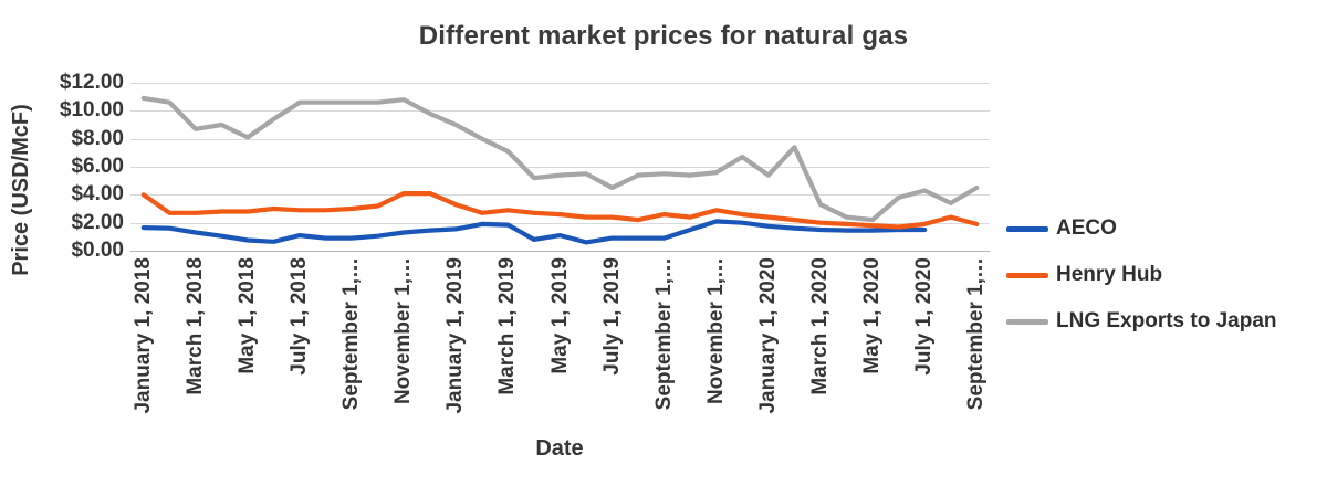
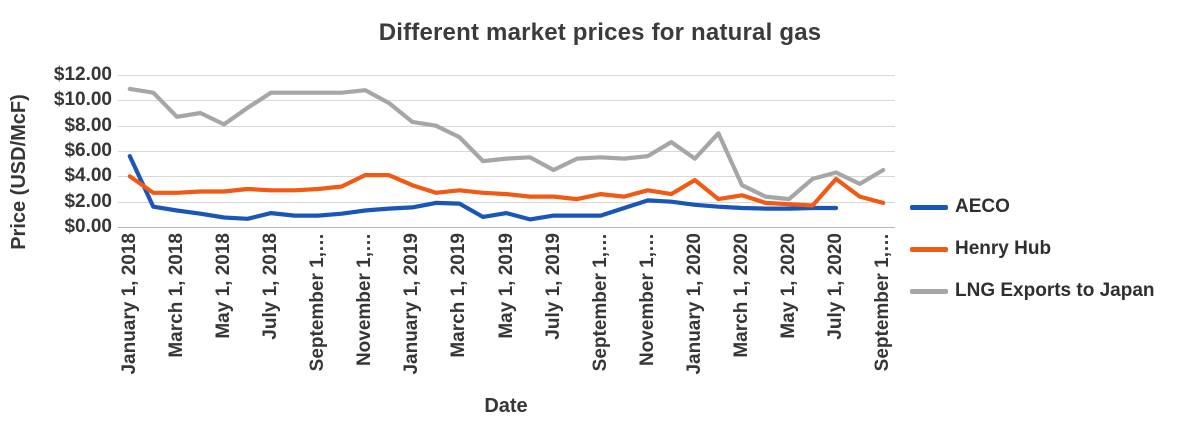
AECO/January 1, 2018: $1.6 -> $5.6
LNG Exports to Japan/January 1, 2019: $9.0 -> $8.3
Henry Hub/January 1, 2020: $2.4 -> $3.7
Henry Hub/March 1, 2020: $2.0 -> $2.5
Henry Hub/July 1, 2020: $1.9 -> $3.8
